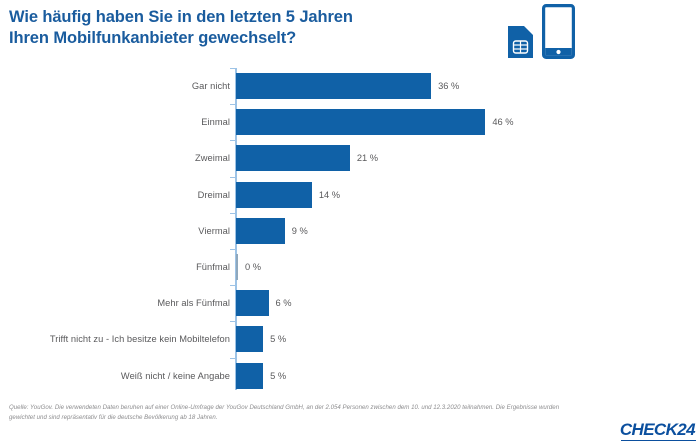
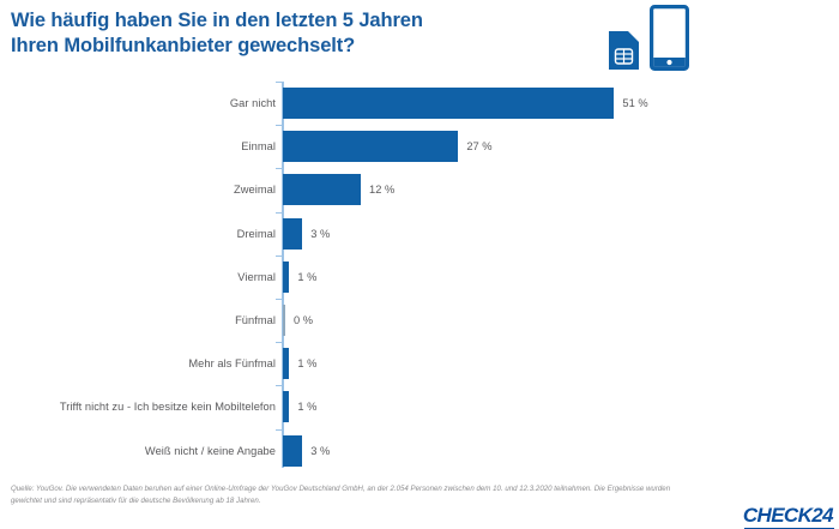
Gar nicht: 36 -> 51
Einmal: 46 -> 27
Zweimal: 21 -> 12
Dreimal: 14 -> 3
Viermal: 9 -> 1
Mehr als Fünfmal: 6 -> 1
Trifft nicht zu - Ich besitze kein Mobiltelefon: 5 -> 1
Weiß nicht / keine Angabe: 5 -> 3
